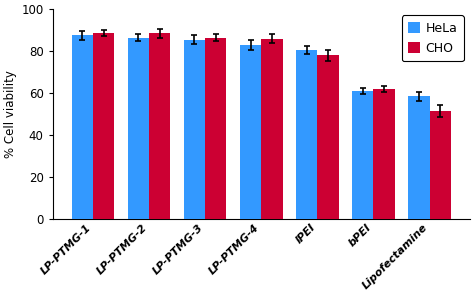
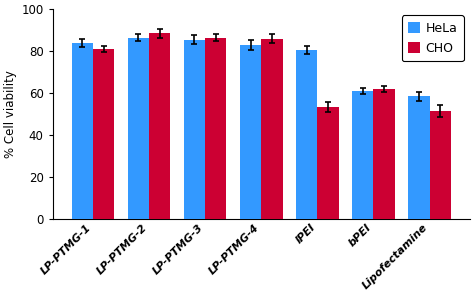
HeLa/LP-PTMG-1: 87.5 -> 84.0
CHO/LP-PTMG-1: 88.5 -> 81.0
CHO/lPEI: 78.0 -> 53.5
